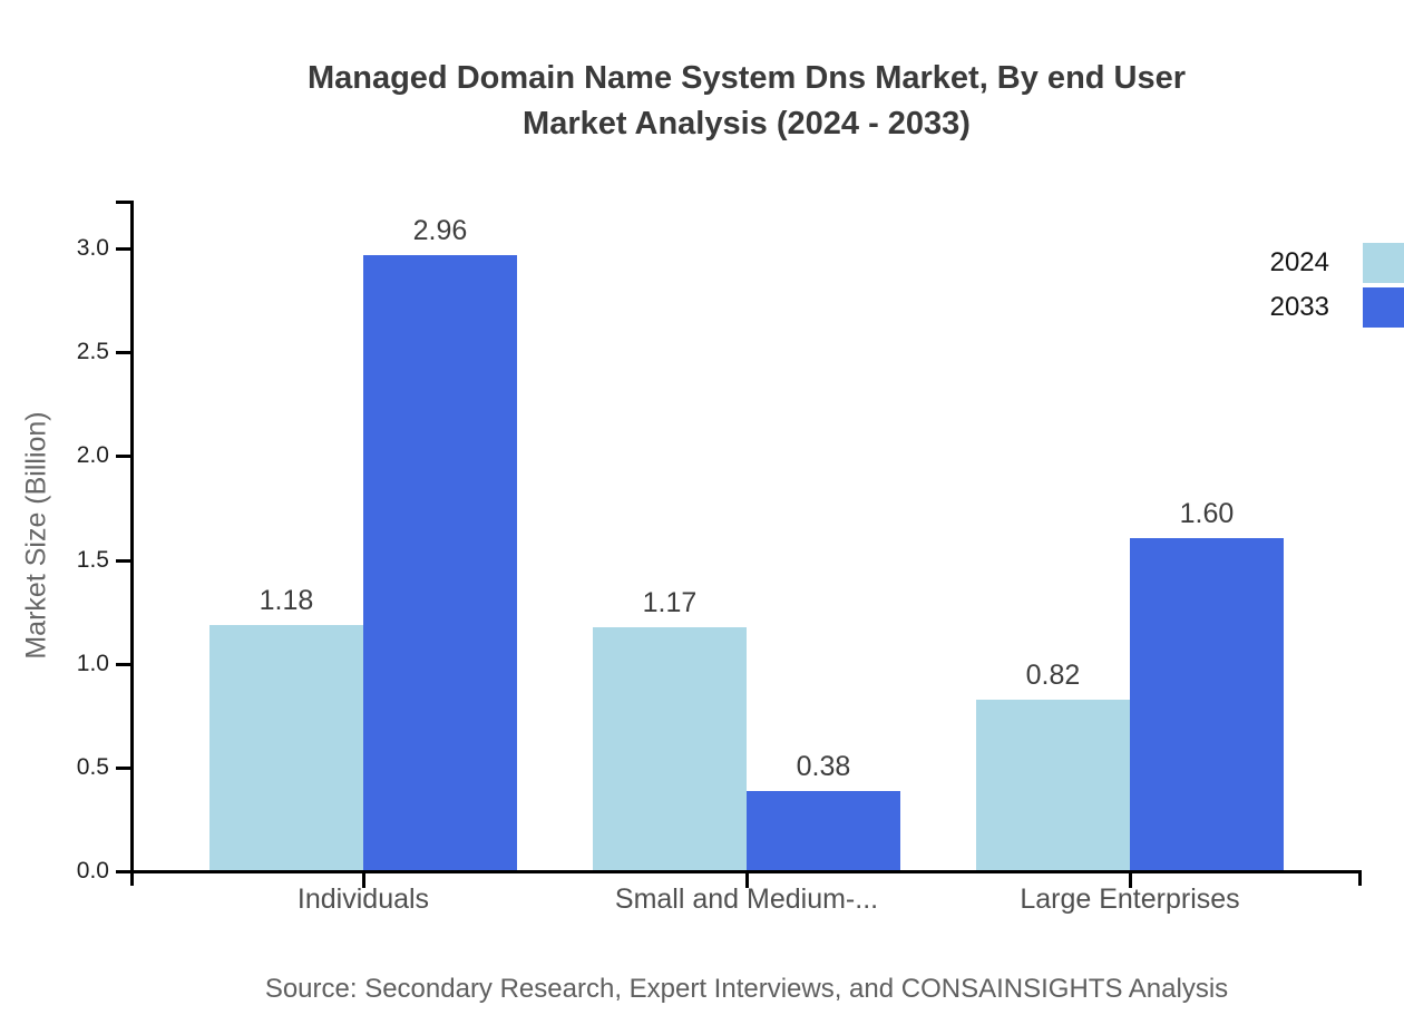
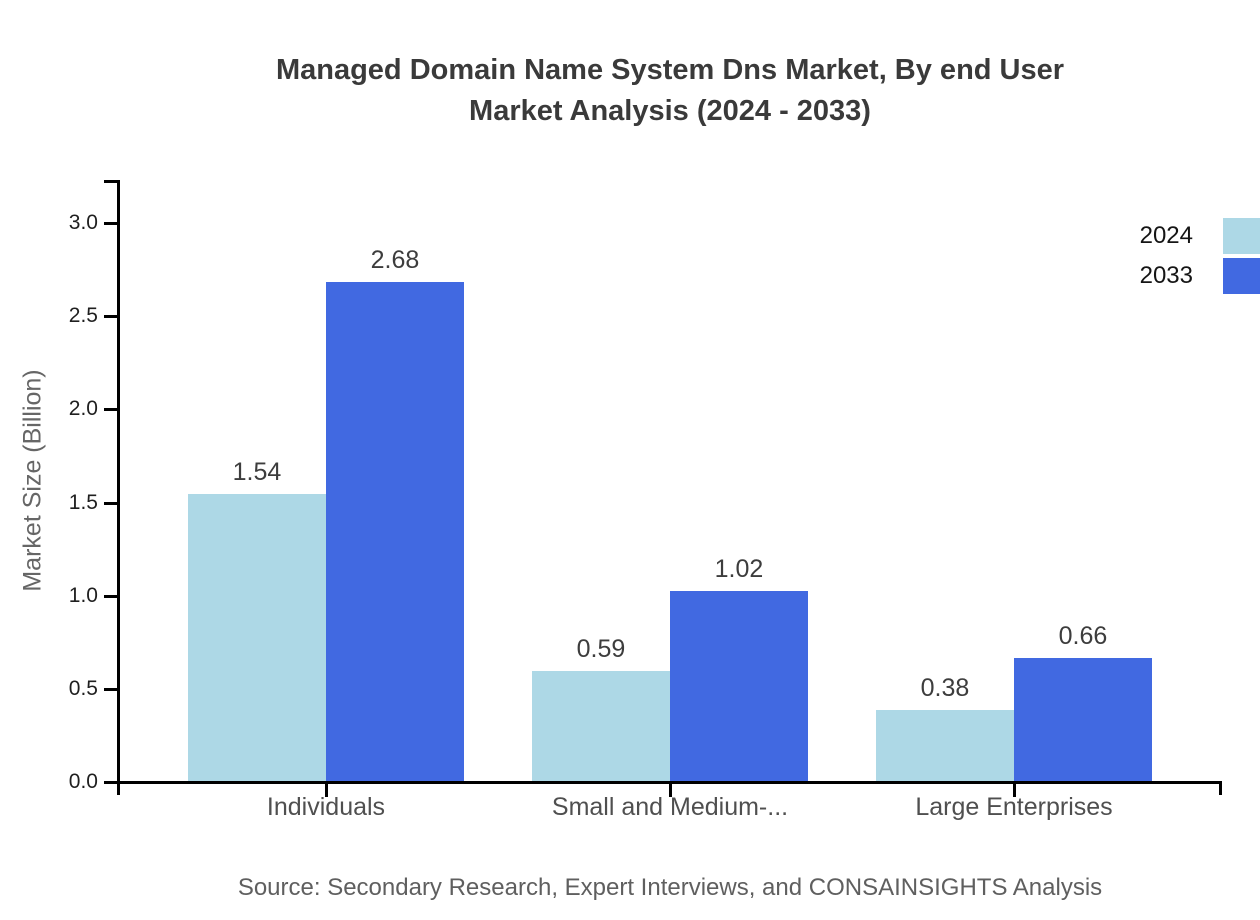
2024/Individuals: 1.18 -> 1.54
2033/Individuals: 2.96 -> 2.68
2024/Small and Medium-...: 1.17 -> 0.59
2033/Small and Medium-...: 0.38 -> 1.02
2024/Large Enterprises: 0.82 -> 0.38
2033/Large Enterprises: 1.60 -> 0.66
